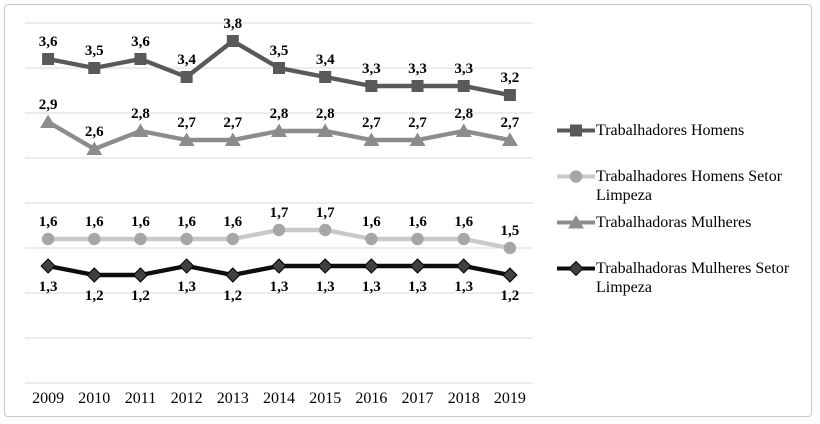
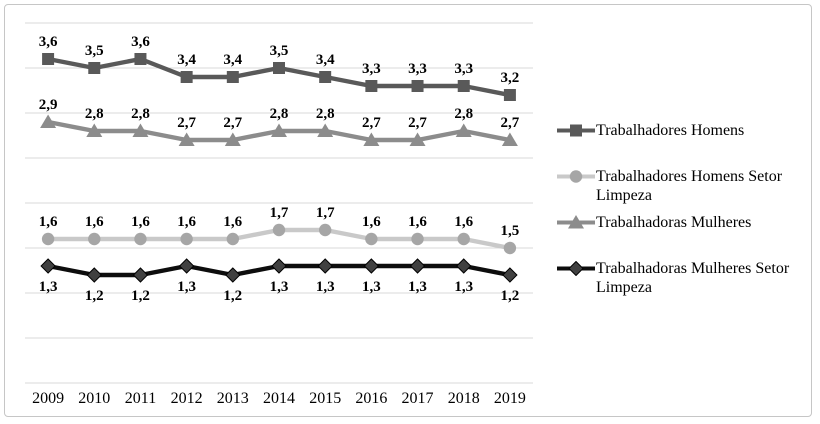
Trabalhadoras Mulheres/2010: 2,6 -> 2,8
Trabalhadores Homens/2013: 3,8 -> 3,4
